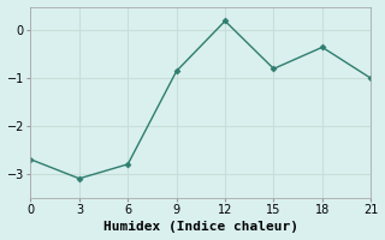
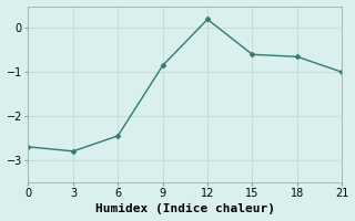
3: -3.10 -> -2.80
6: -2.80 -> -2.45
15: -0.80 -> -0.60
18: -0.35 -> -0.65
